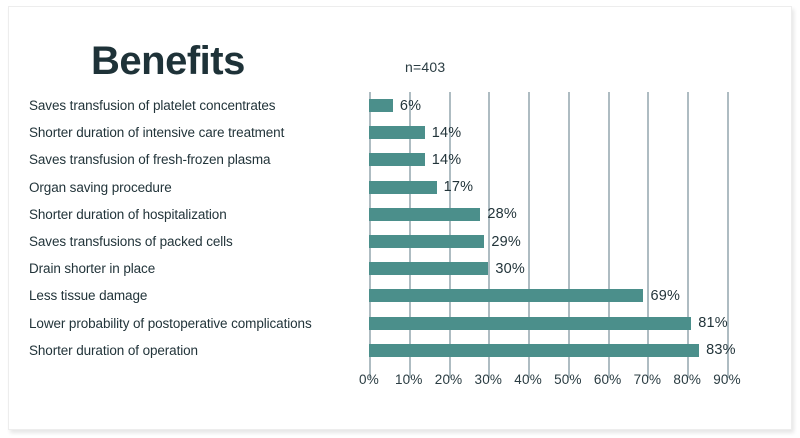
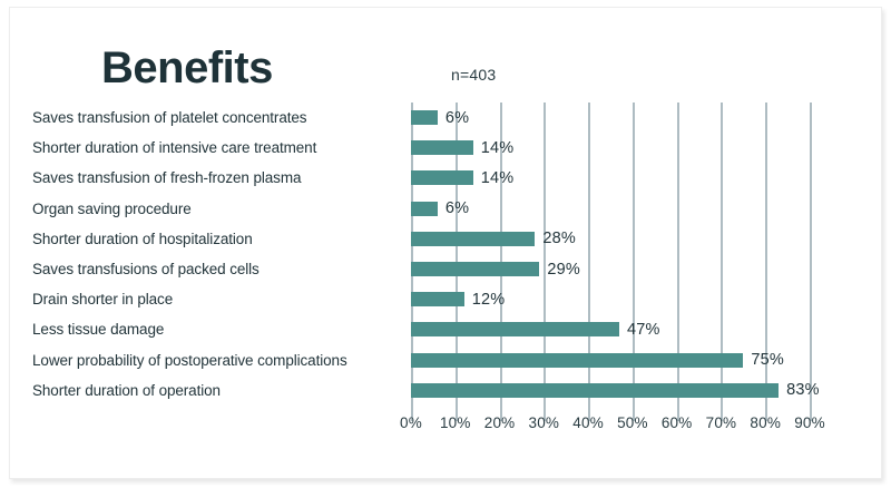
Organ saving procedure: 17% -> 6%
Drain shorter in place: 30% -> 12%
Less tissue damage: 69% -> 47%
Lower probability of postoperative complications: 81% -> 75%
